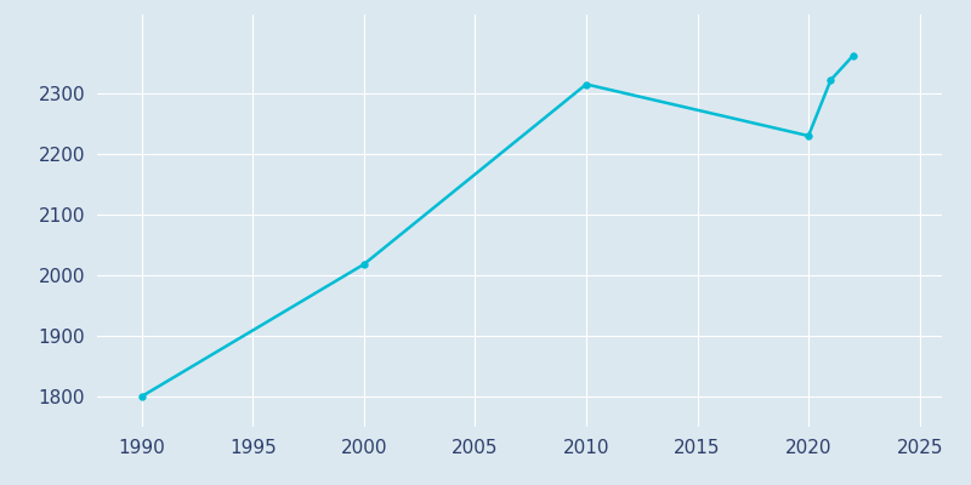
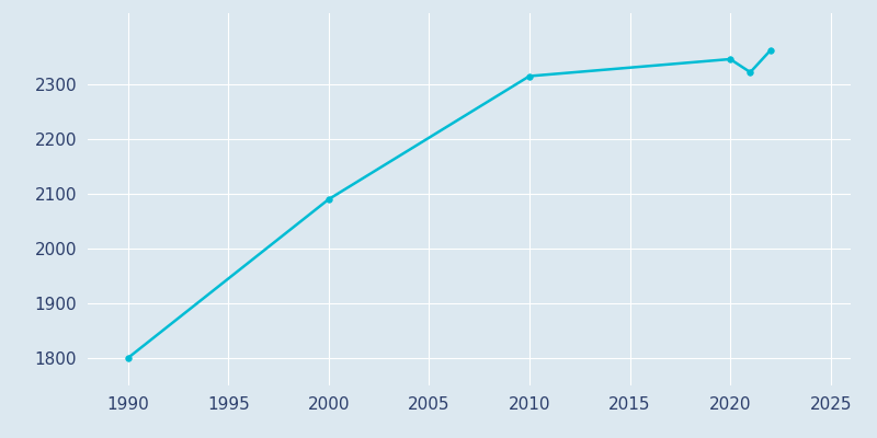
2000: 2018 -> 2090
2020: 2230 -> 2346
